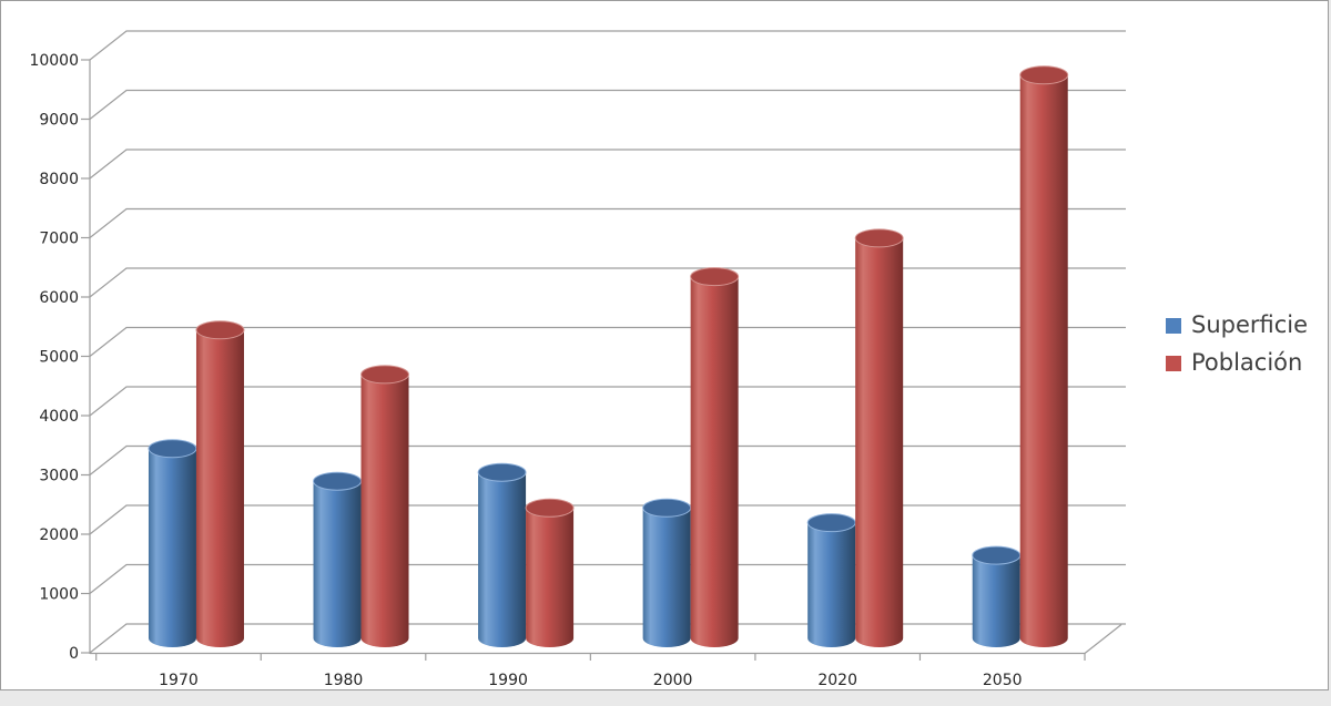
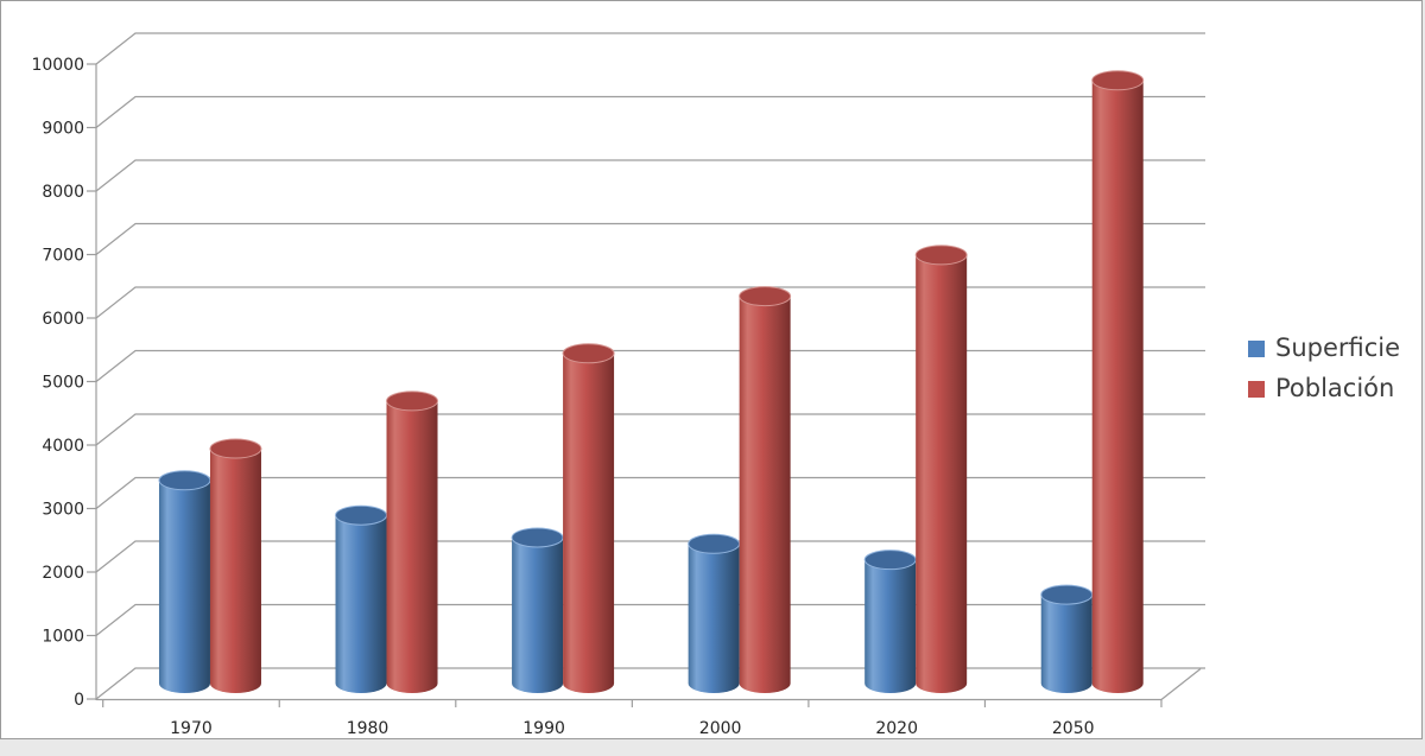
Población/1970: 5200 -> 3700
Superficie/1990: 2800 -> 2300
Población/1990: 2200 -> 5200
